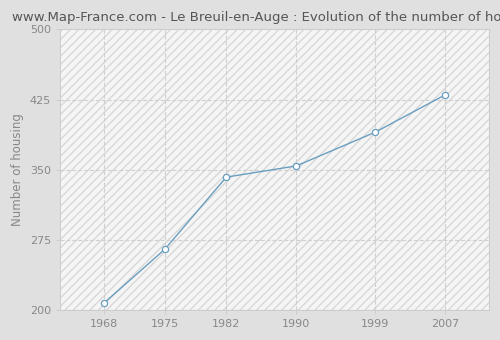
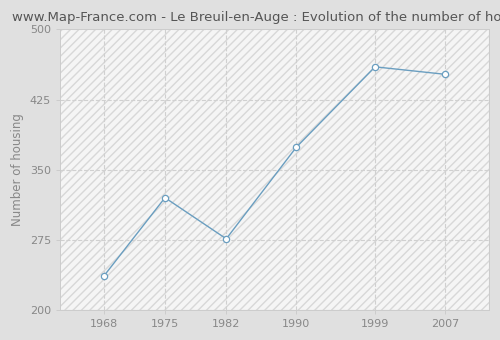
1968: 207 -> 236
1975: 265 -> 320
1982: 342 -> 276
1990: 354 -> 374
1999: 390 -> 460
2007: 430 -> 452
